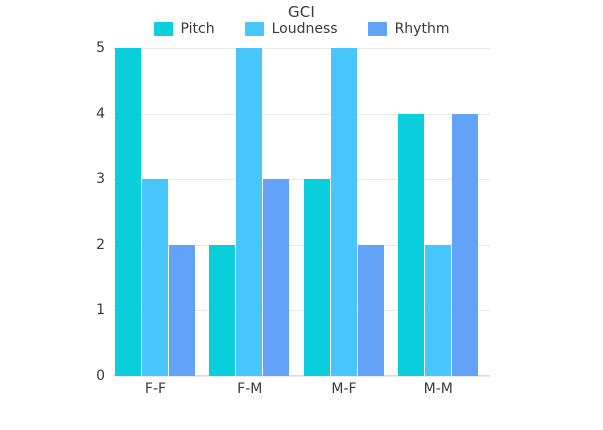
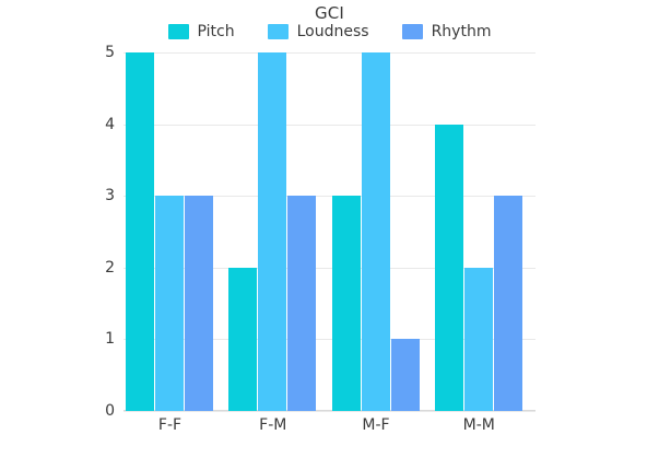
Rhythm/F-F: 2 -> 3
Rhythm/M-F: 2 -> 1
Rhythm/M-M: 4 -> 3
